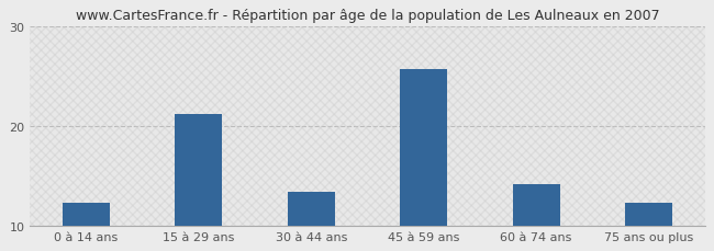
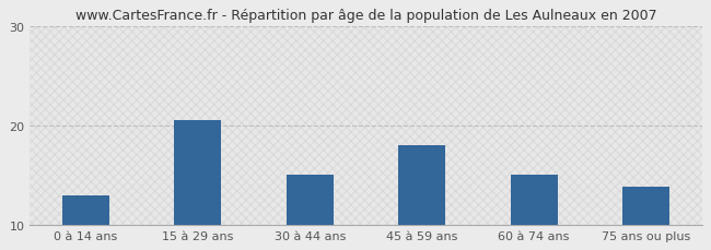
0 à 14 ans: 12.3 -> 13.0
15 à 29 ans: 21.2 -> 20.6
30 à 44 ans: 13.4 -> 15.0
45 à 59 ans: 25.7 -> 18.0
60 à 74 ans: 14.2 -> 15.0
75 ans ou plus: 12.3 -> 13.8
